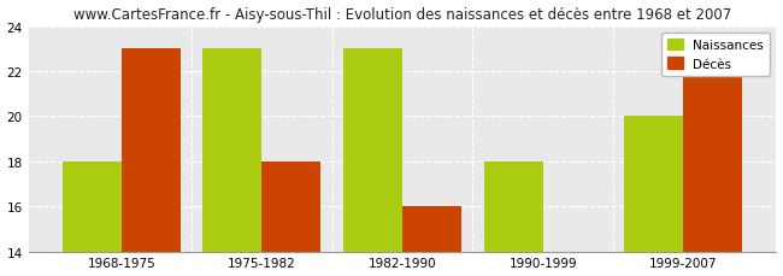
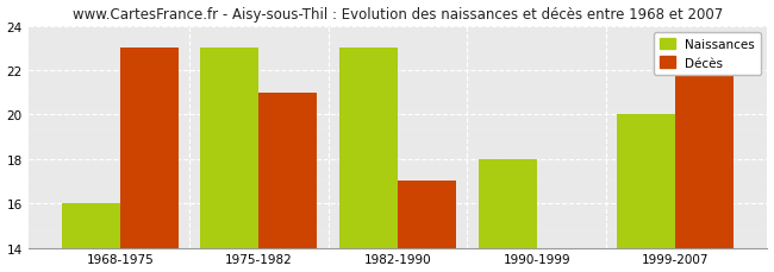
Naissances/1968-1975: 18 -> 16
Décès/1975-1982: 18 -> 21
Décès/1982-1990: 16 -> 17
